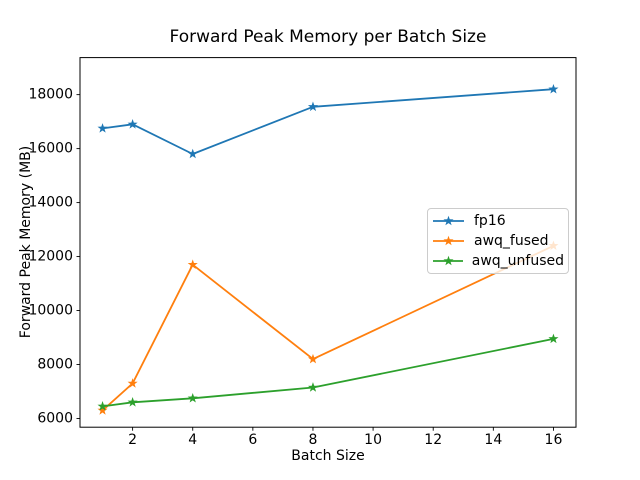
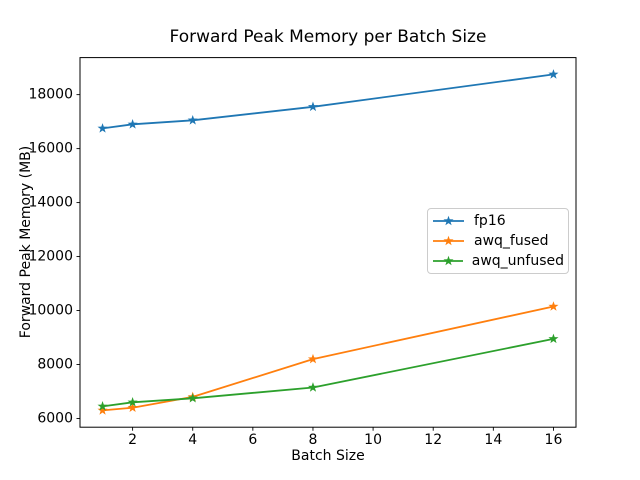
awq_fused/2: 7300 -> 6400
fp16/4: 15800 -> 17000
awq_fused/4: 11700 -> 6800
fp16/16: 18200 -> 18800
awq_fused/16: 12400 -> 10200
